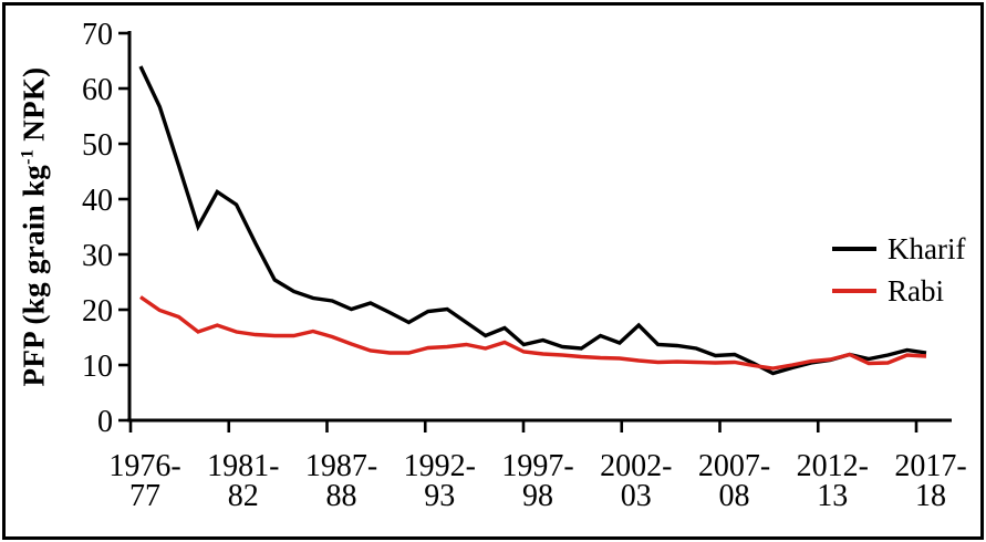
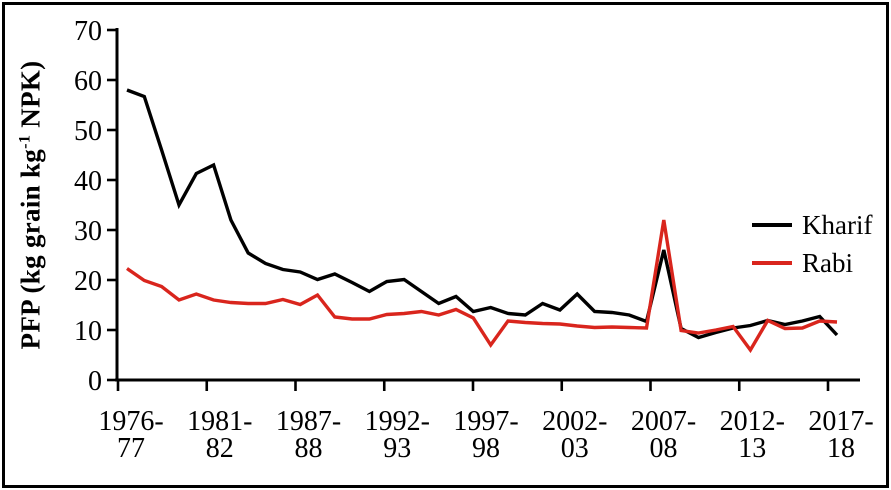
Kharif/1976-77: 64 -> 58
Kharif/1981-82: 39 -> 43
Rabi/1987-88: 14 -> 17
Rabi/1997-98: 12 -> 7
Kharif/2007-08: 12 -> 26
Rabi/2007-08: 10 -> 32
Rabi/2012-13: 11 -> 6
Kharif/2017-18: 12 -> 9
